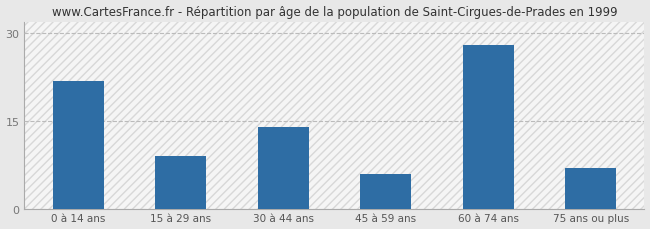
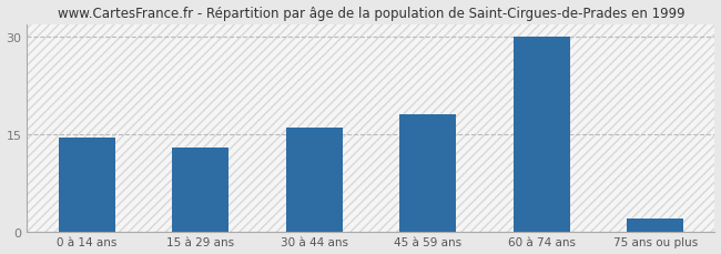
0 à 14 ans: 21.8 -> 14.5
15 à 29 ans: 9.0 -> 13.0
30 à 44 ans: 14.0 -> 16.0
45 à 59 ans: 6.0 -> 18.0
60 à 74 ans: 28.0 -> 30.0
75 ans ou plus: 7.0 -> 2.0
